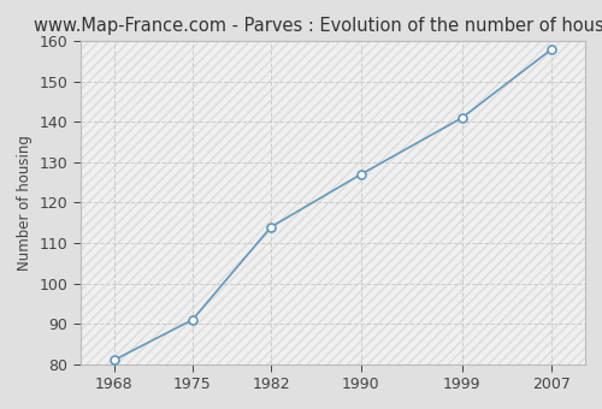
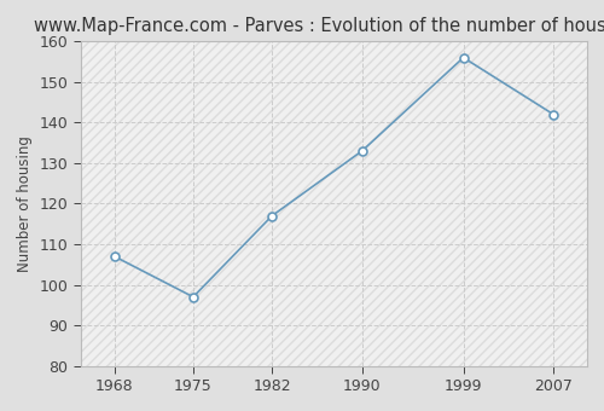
1968: 81 -> 107
1975: 91 -> 97
1982: 114 -> 117
1990: 127 -> 133
1999: 141 -> 156
2007: 158 -> 142
